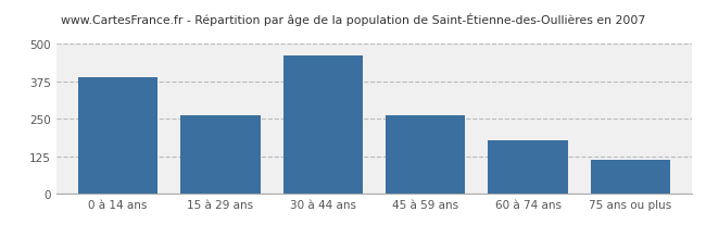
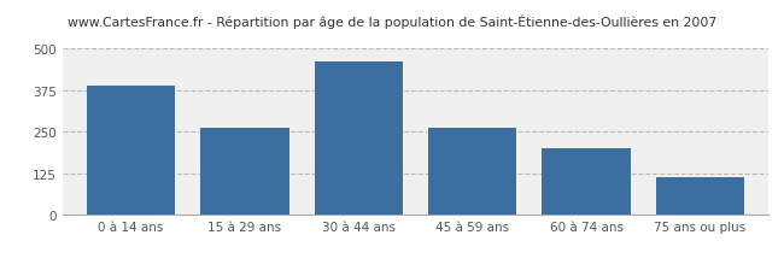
60 à 74 ans: 178 -> 200
